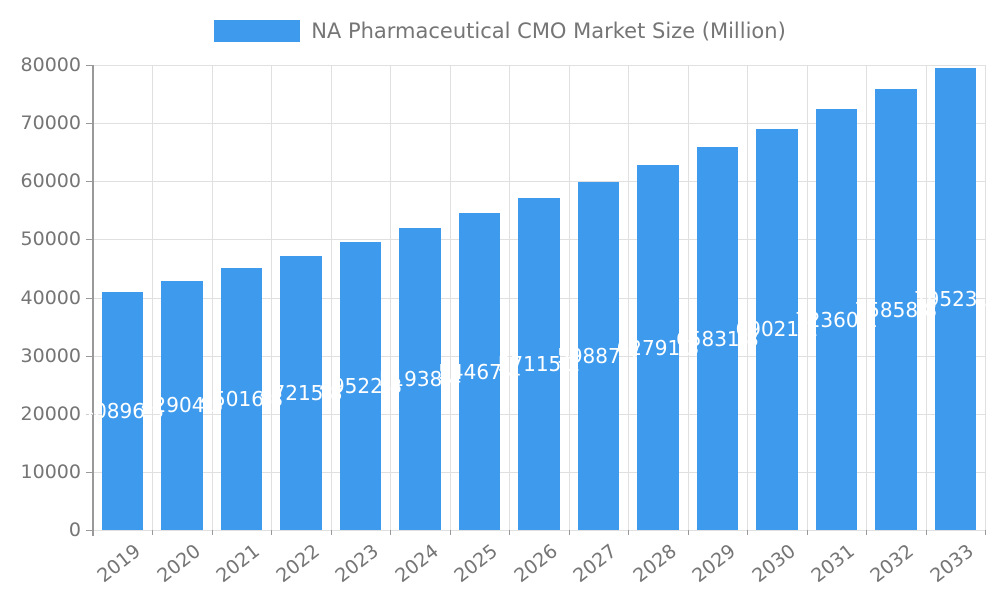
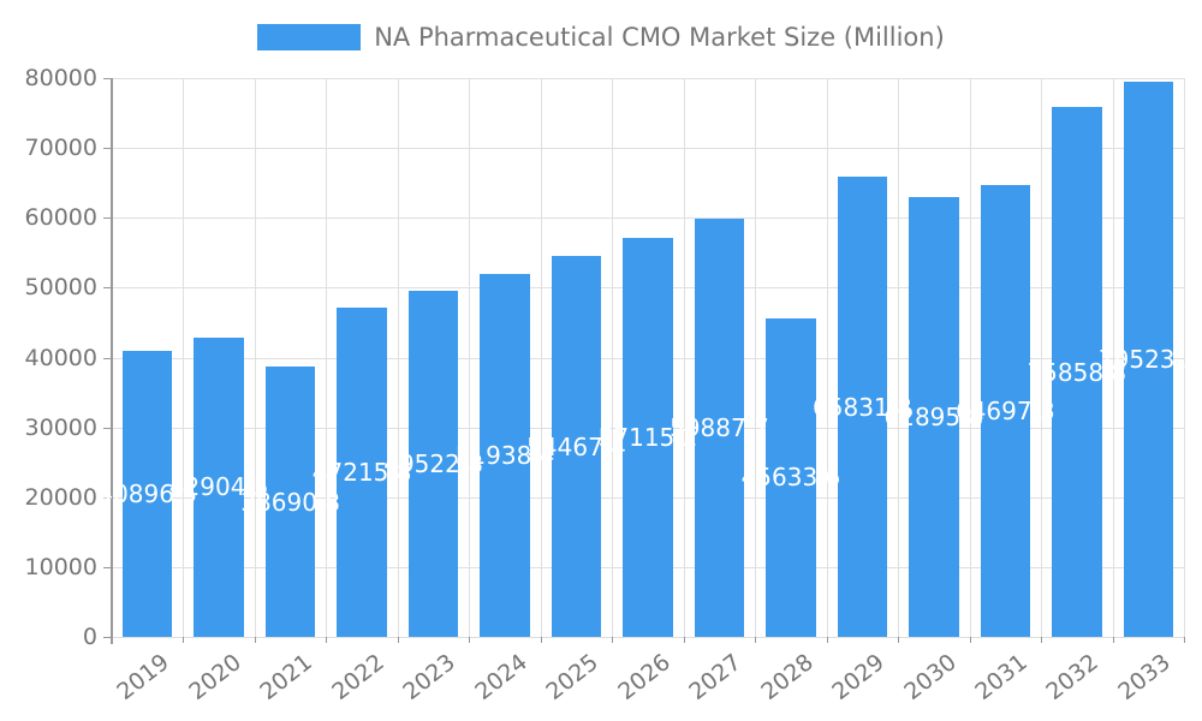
2021: 45016.8 -> 38690.8
2028: 62791.3 -> 45633.6
2030: 69021.1 -> 62895.8
2031: 72360.1 -> 64697.3
